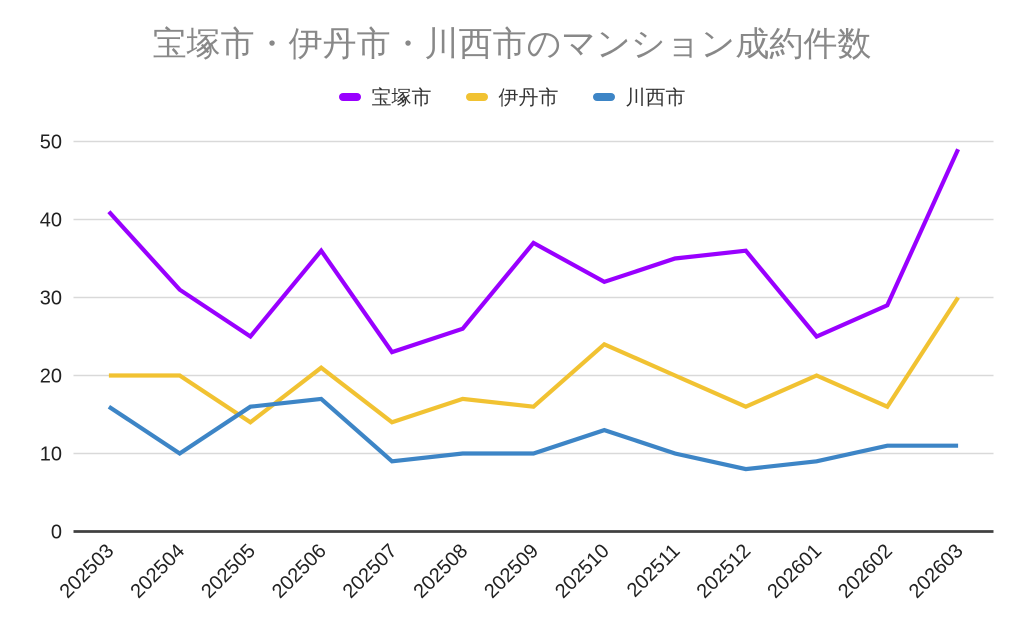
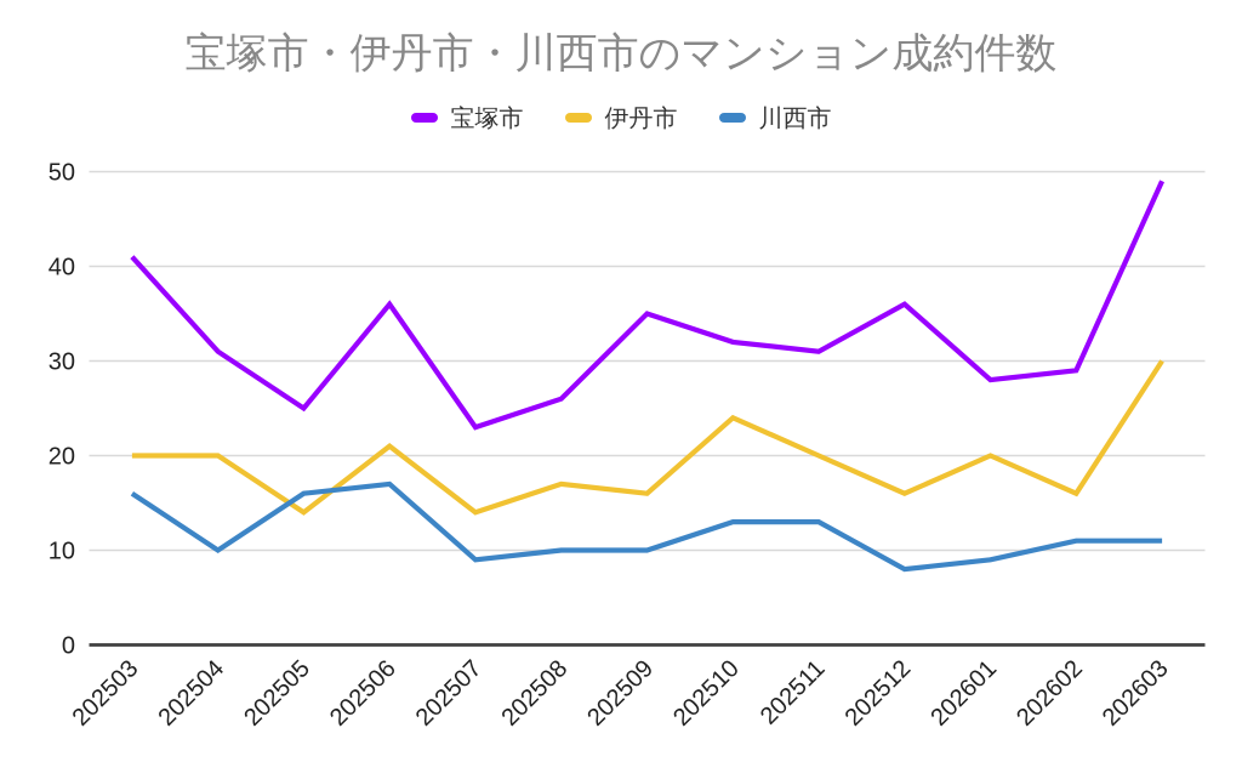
宝塚市/202509: 37 -> 35
宝塚市/202511: 35 -> 31
川西市/202511: 10 -> 13
宝塚市/202601: 25 -> 28
